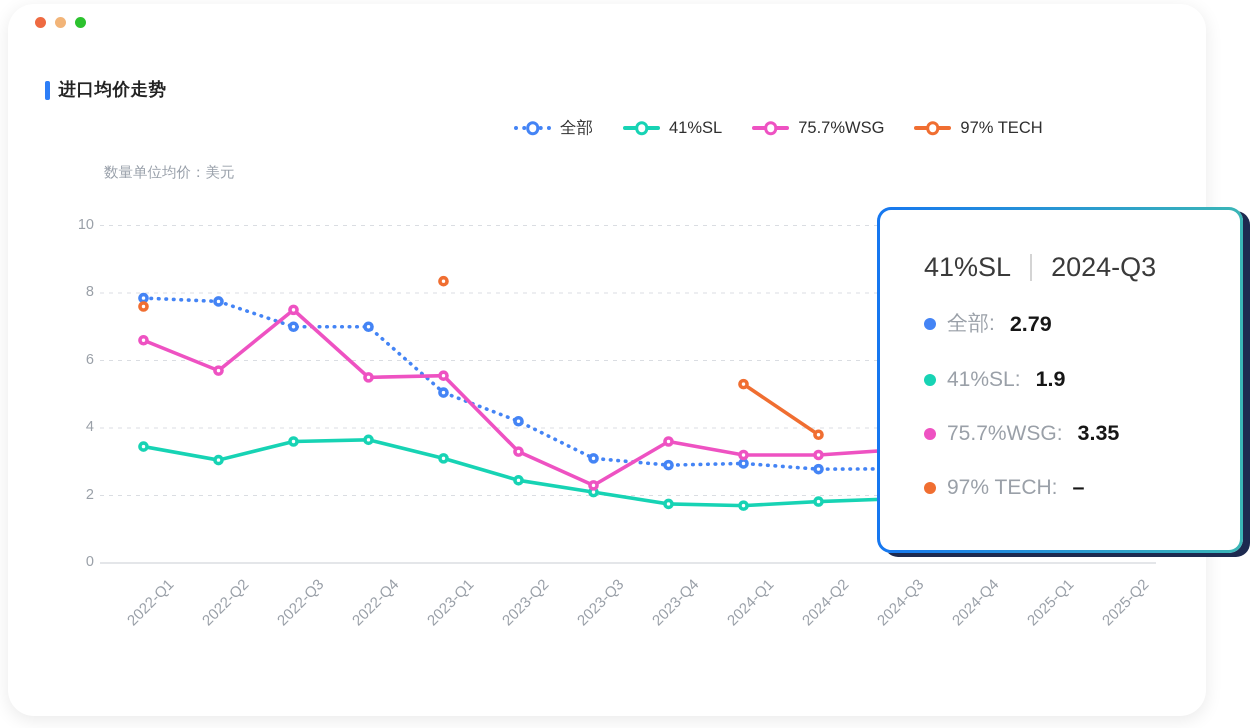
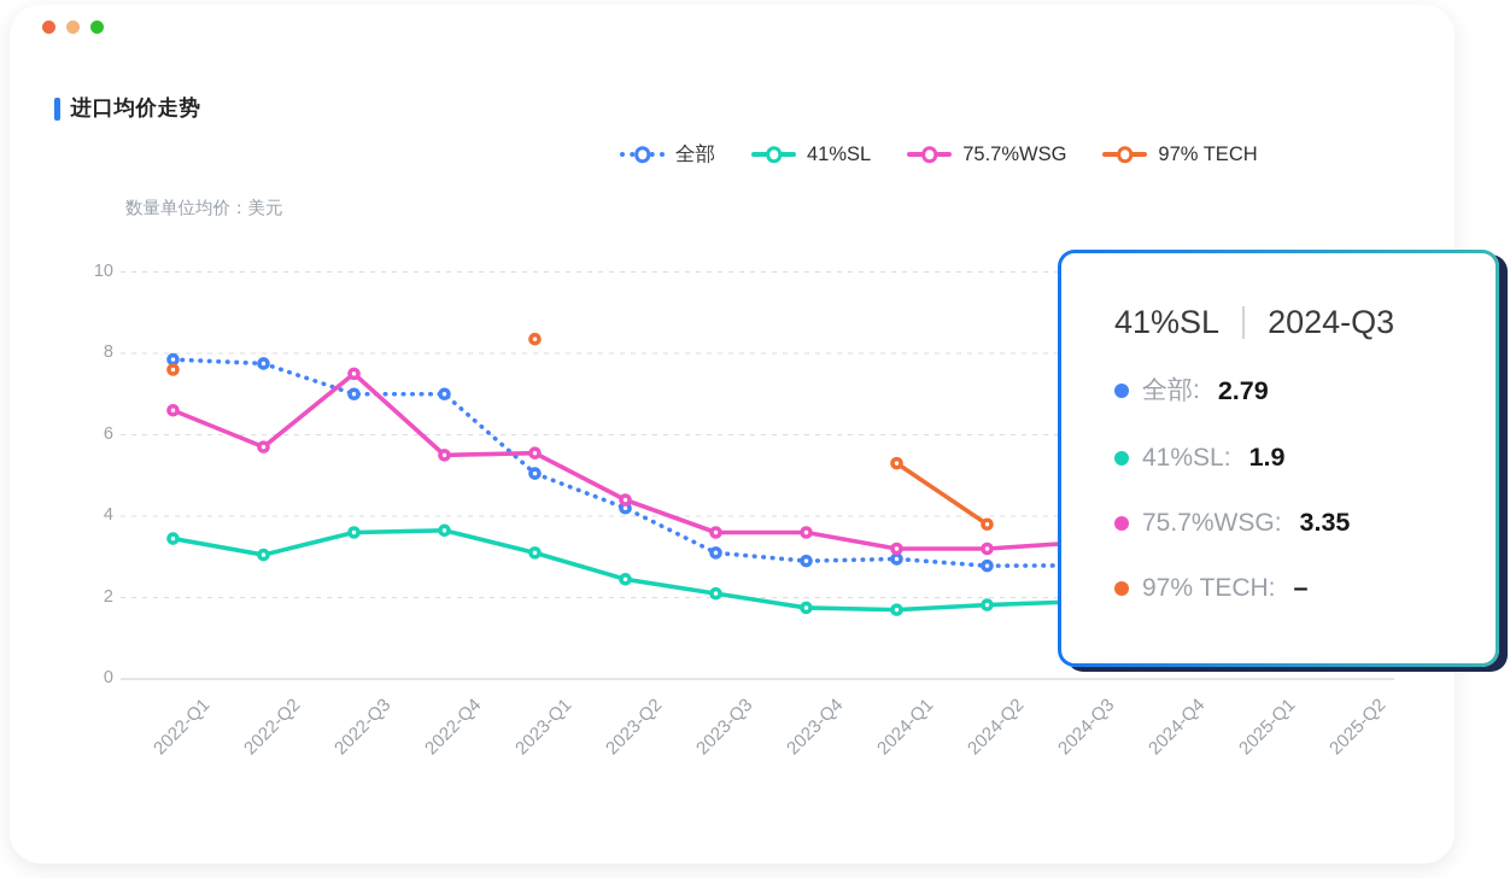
75.7%WSG/2023-Q2: 3.3 -> 4.4
75.7%WSG/2023-Q3: 2.3 -> 3.6
